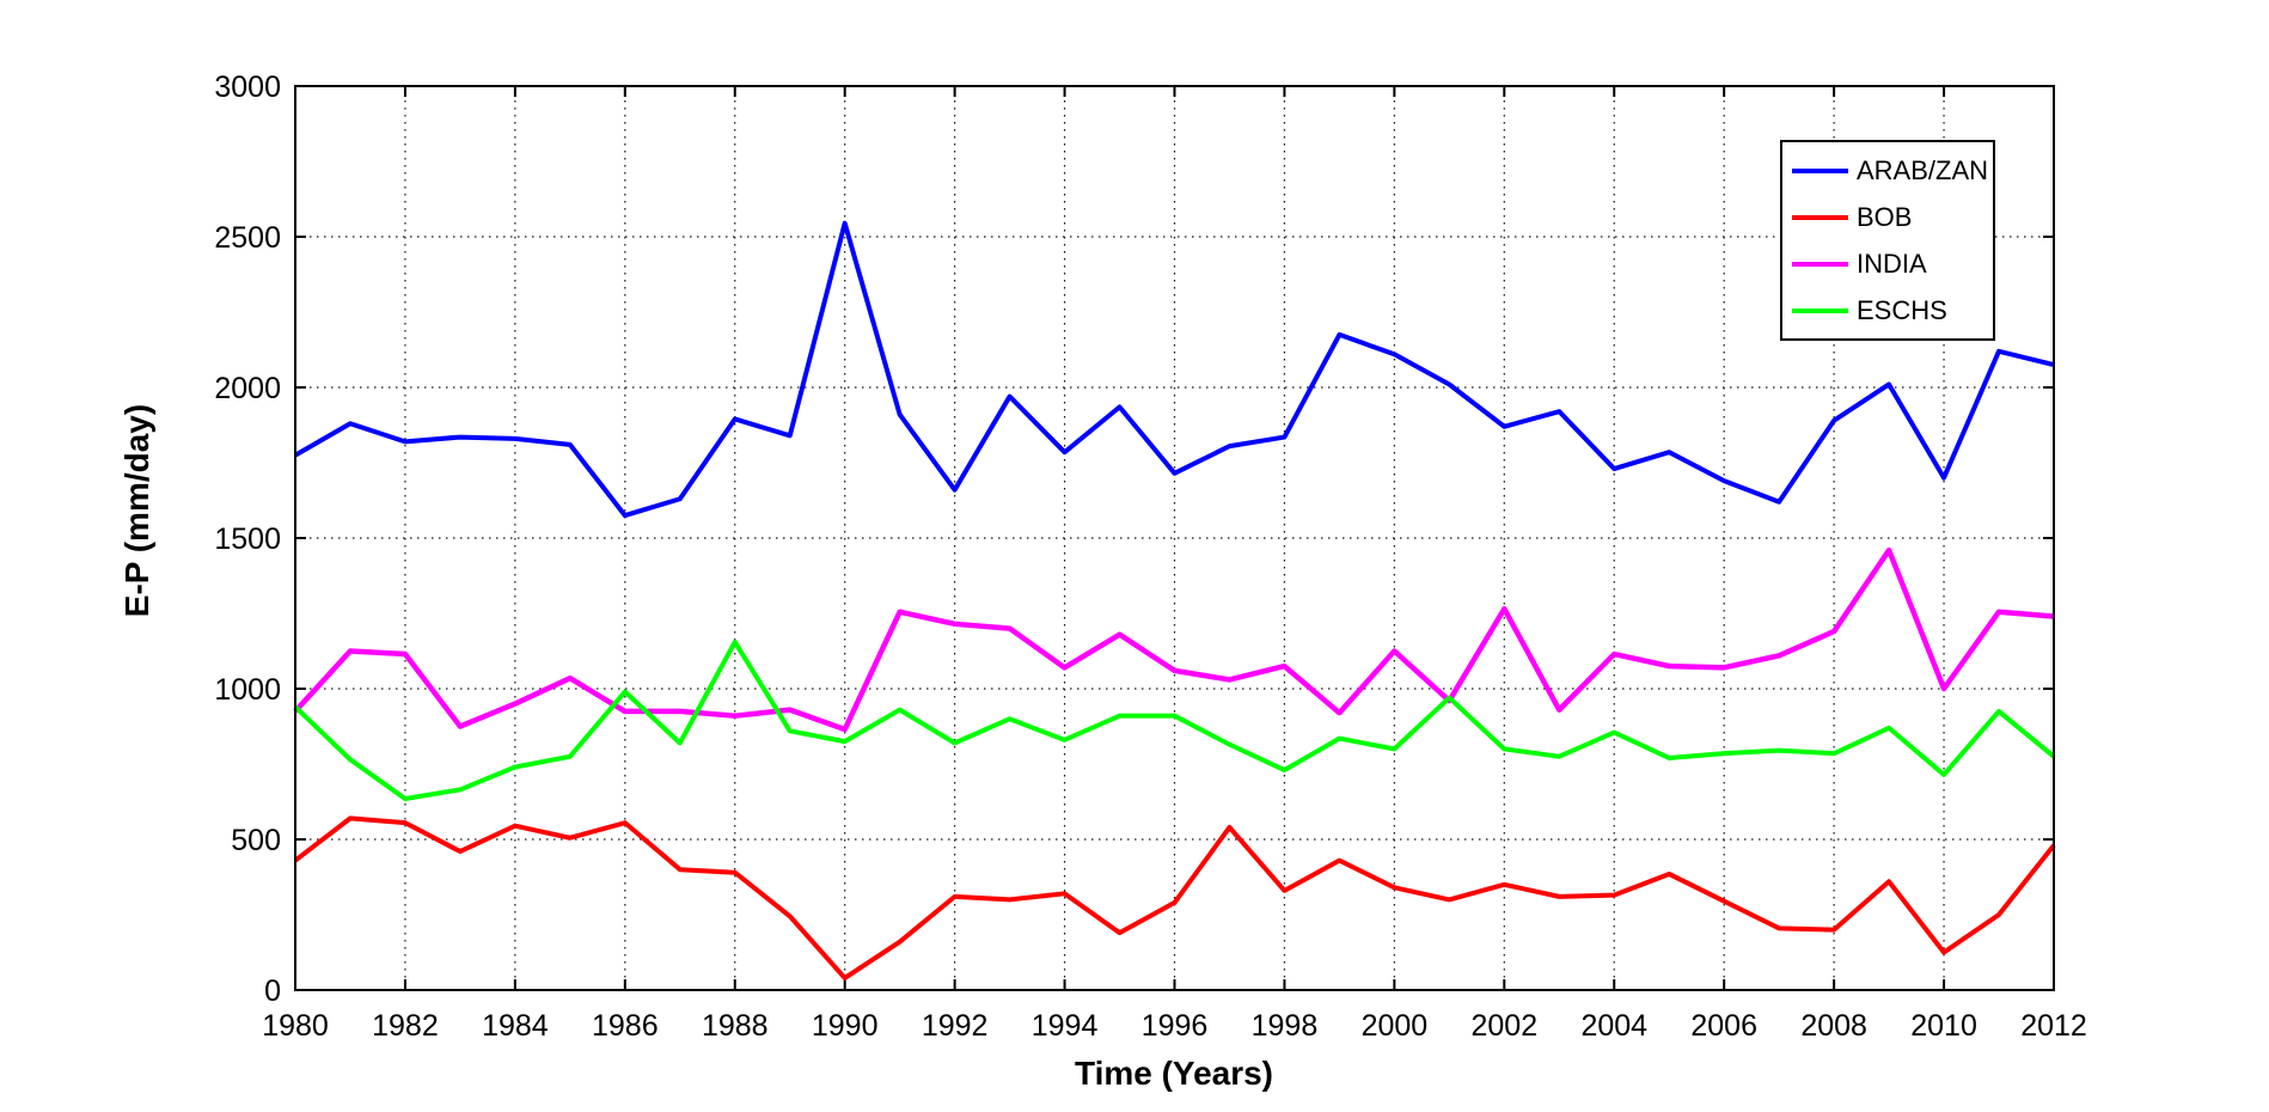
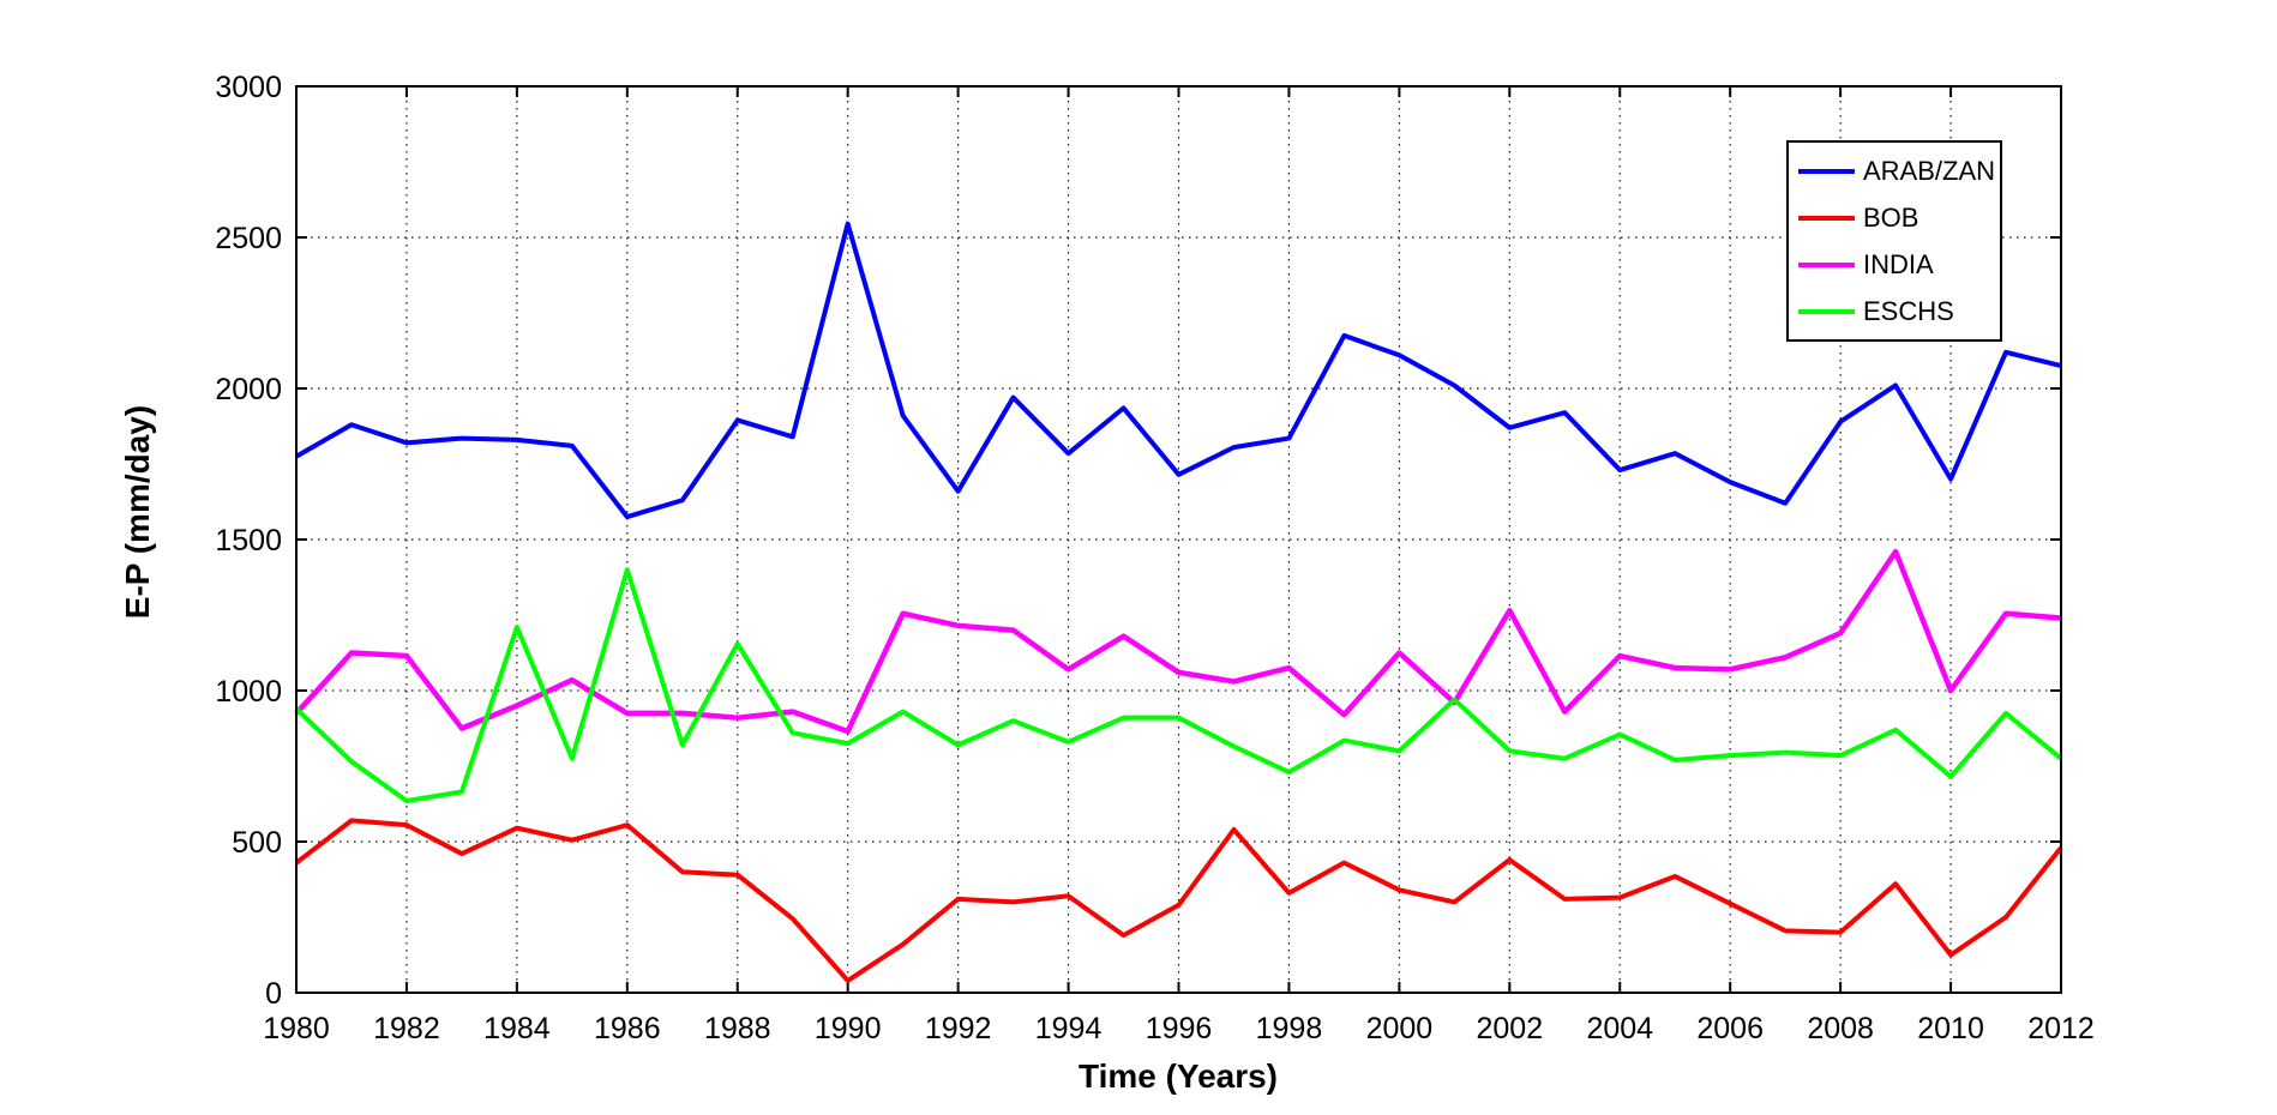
ESCHS/1984: 740 -> 1210
ESCHS/1986: 990 -> 1400
BOB/2002: 350 -> 440
